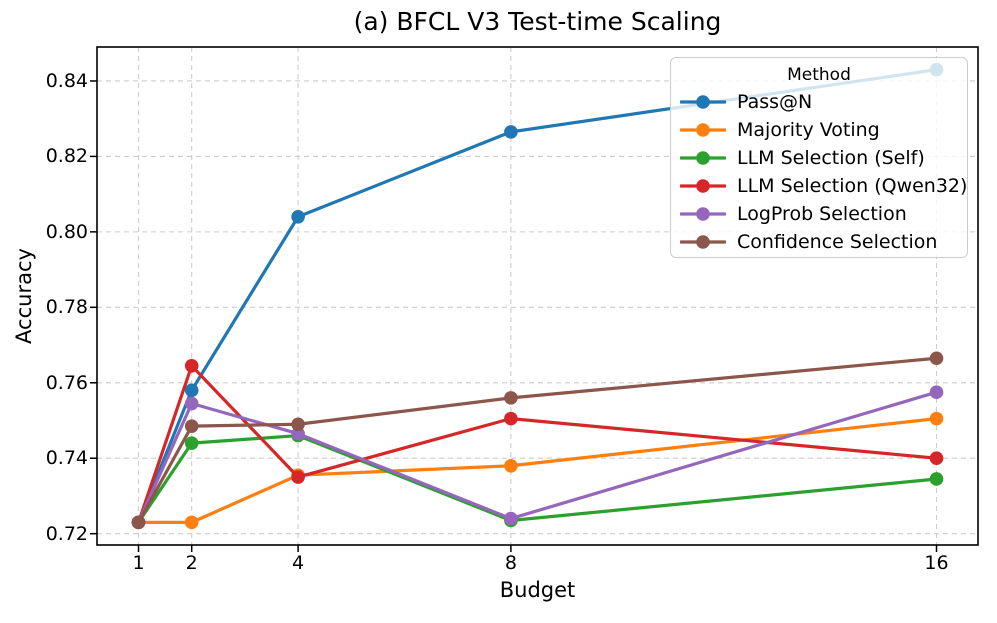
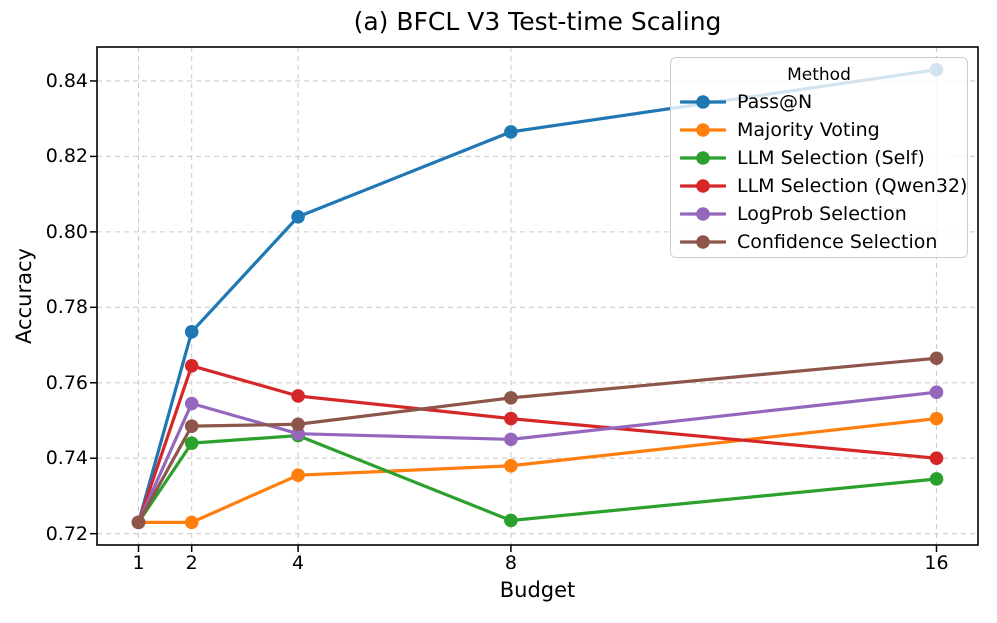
Pass@N/2: 0.758 -> 0.773
LLM Selection (Qwen32)/4: 0.735 -> 0.756
LogProb Selection/8: 0.724 -> 0.745
